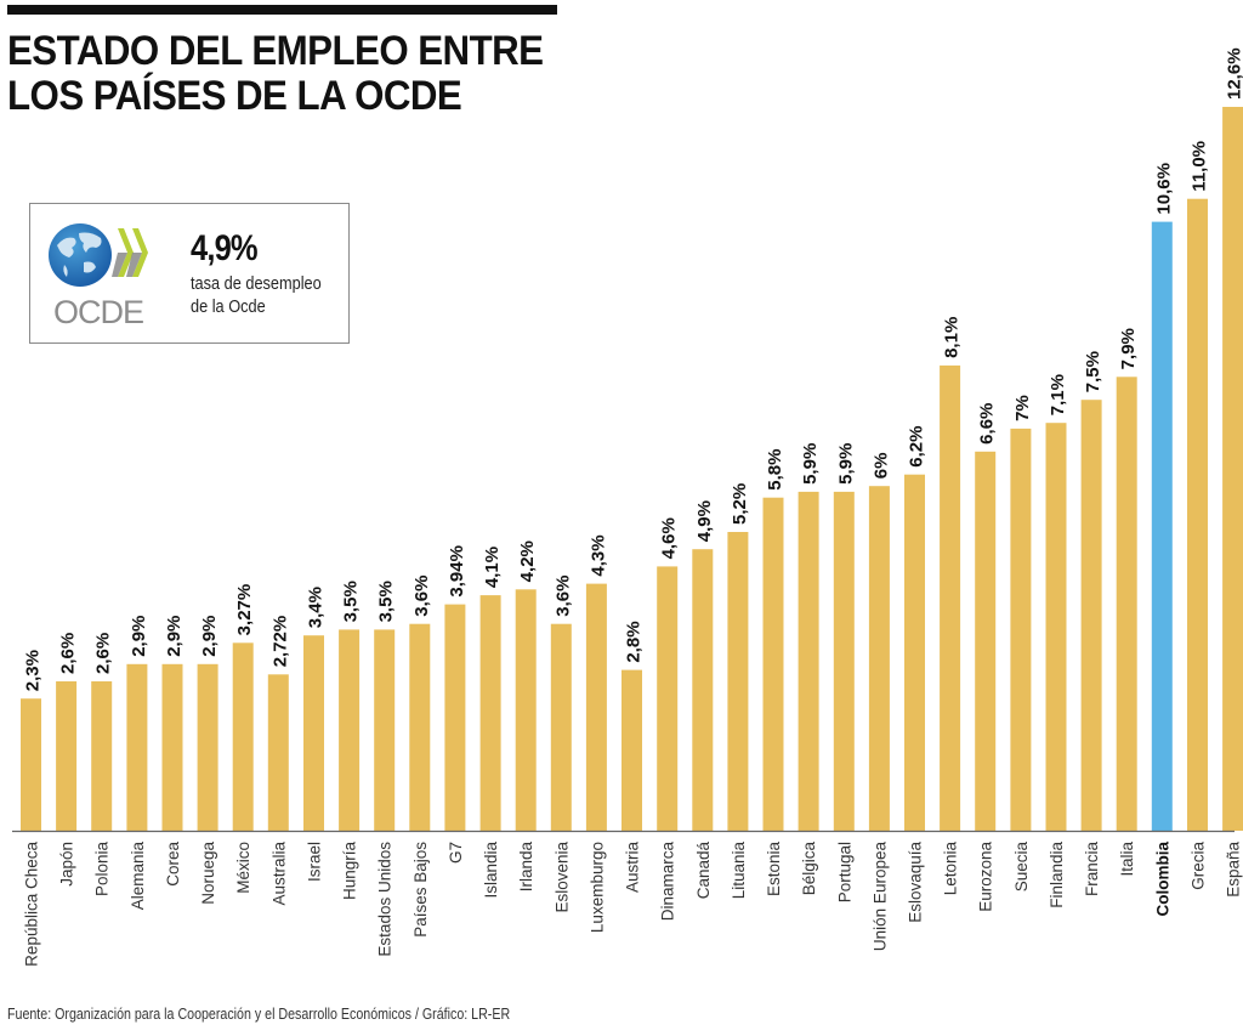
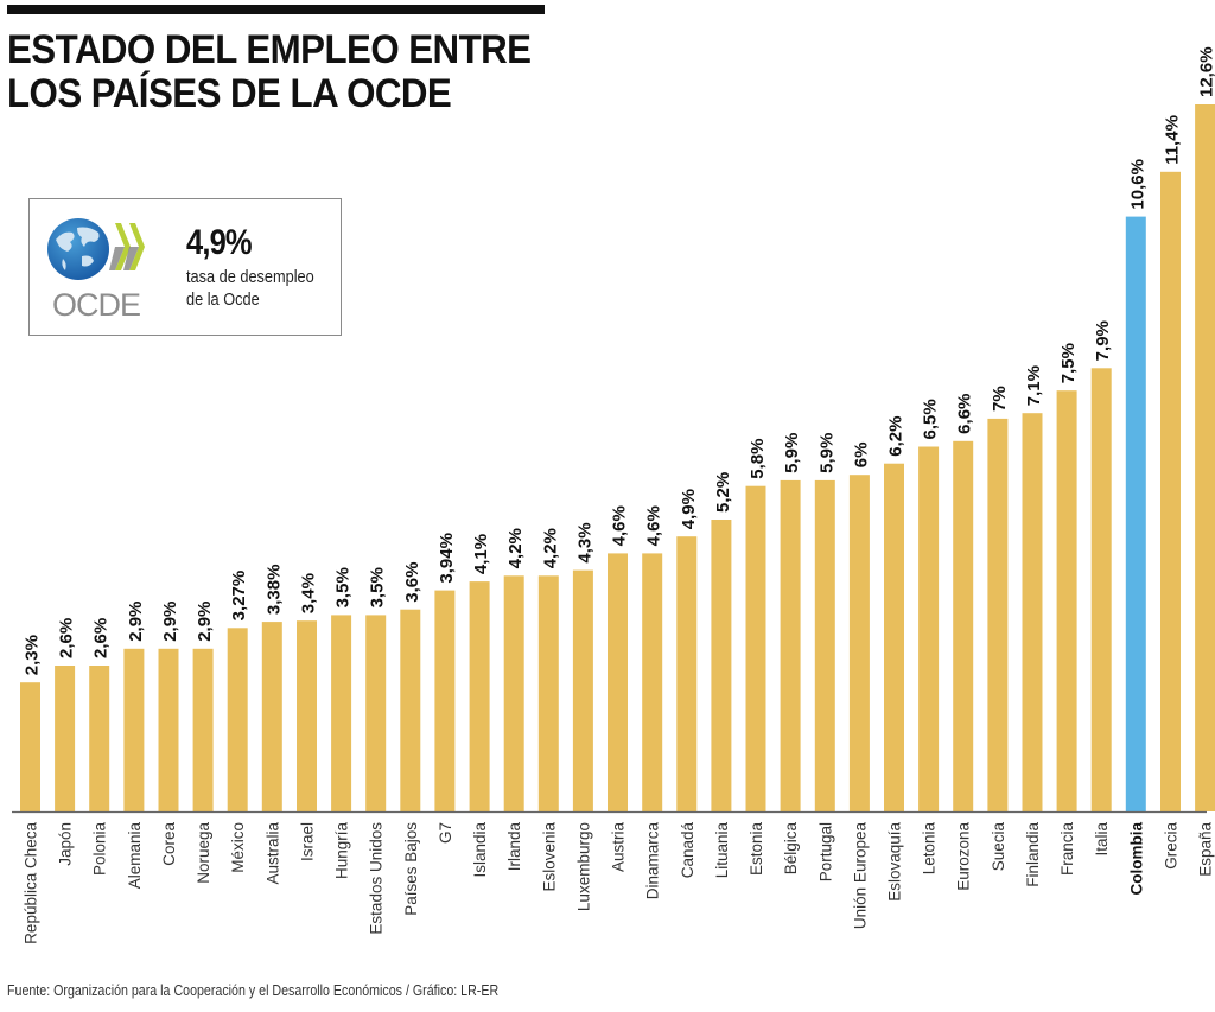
Australia: 2,72% -> 3,38%
Eslovenia: 3,6% -> 4,2%
Austria: 2,8% -> 4,6%
Letonia: 8,1% -> 6,5%
Grecia: 11,0% -> 11,4%
